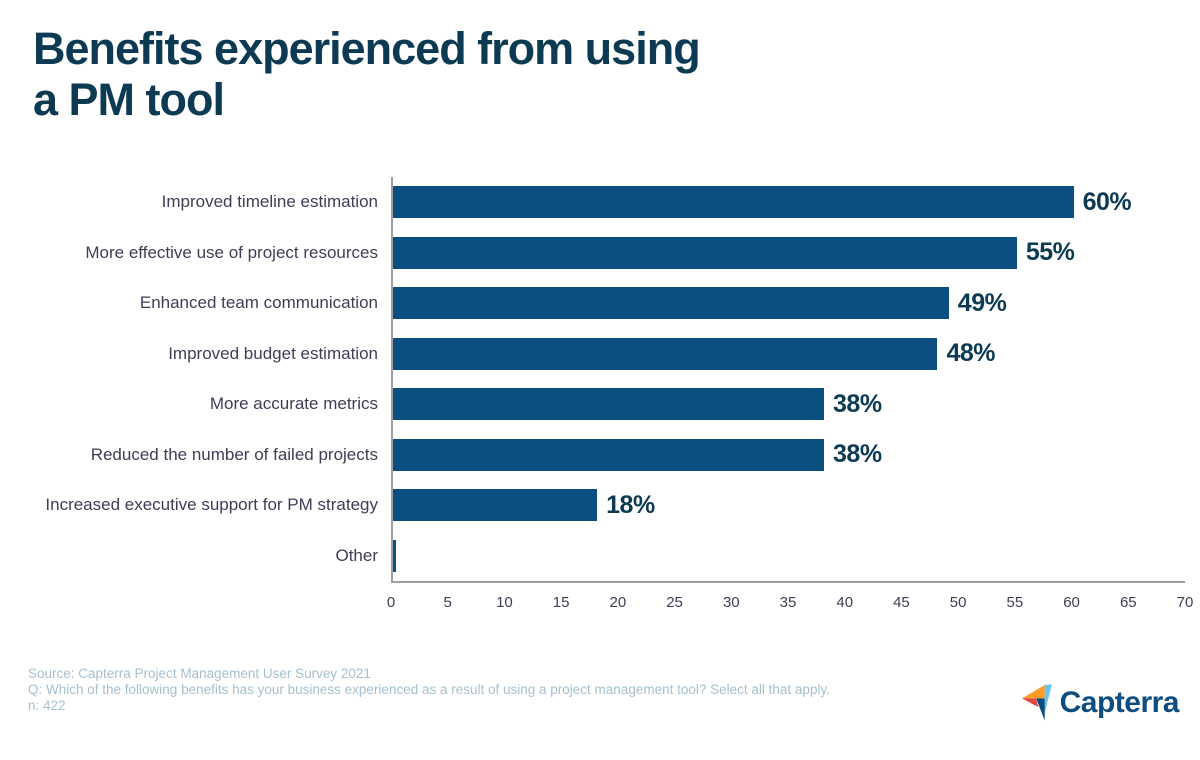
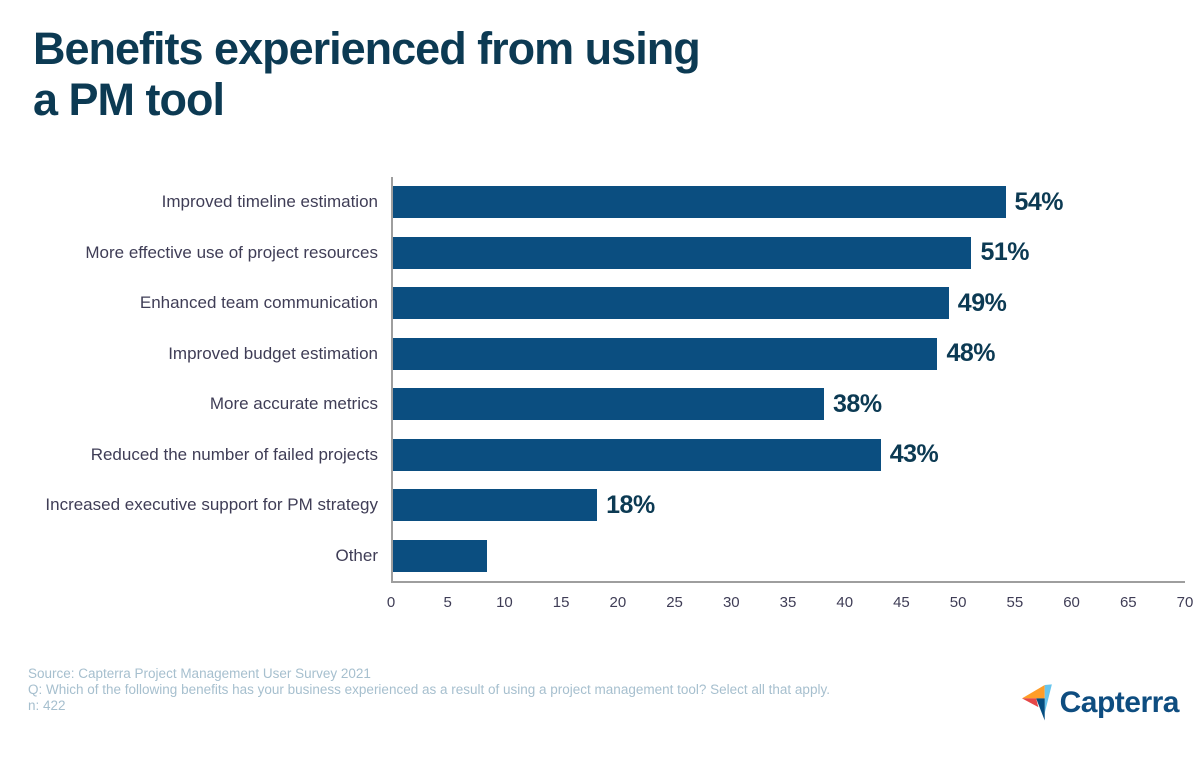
Improved timeline estimation: 60% -> 54%
More effective use of project resources: 55% -> 51%
Reduced the number of failed projects: 38% -> 43%
Other: 0.3 -> 8.3
